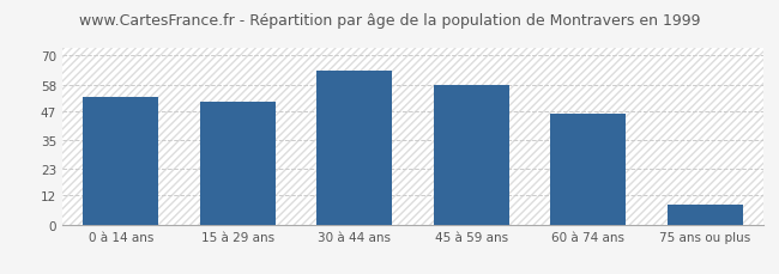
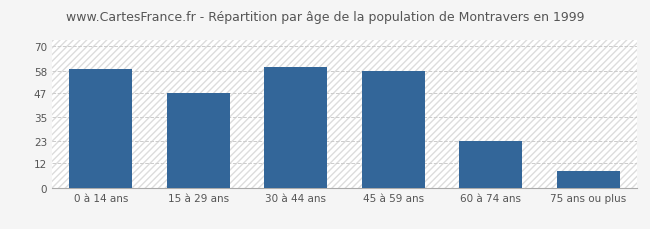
0 à 14 ans: 53 -> 59
15 à 29 ans: 51 -> 47
30 à 44 ans: 64 -> 60
60 à 74 ans: 46 -> 23
